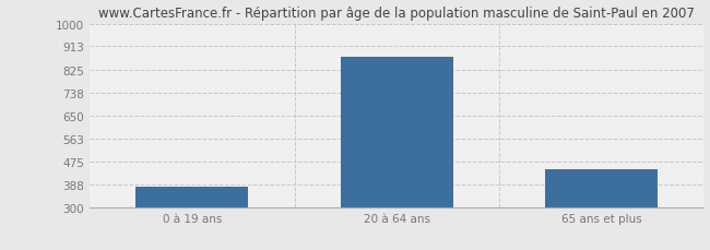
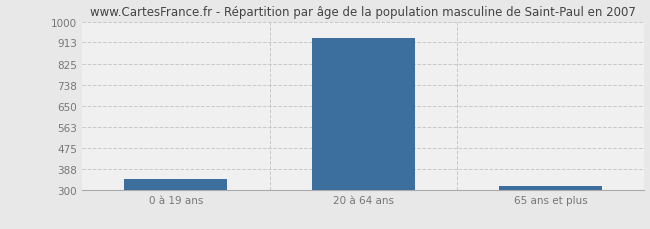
0 à 19 ans: 380 -> 345
20 à 64 ans: 875 -> 930
65 ans et plus: 445 -> 318
